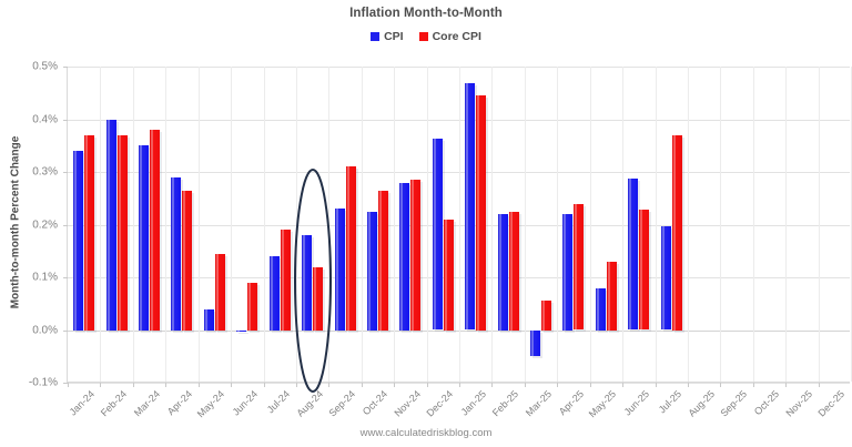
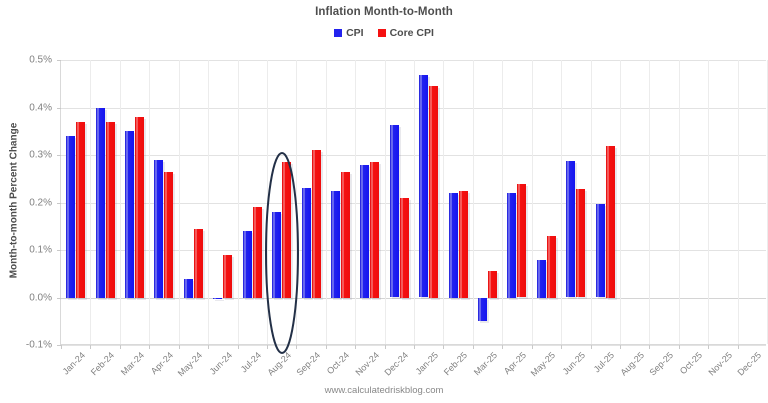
Core CPI/Aug-24: 0.12% -> 0.28%
Core CPI/Jul-25: 0.37% -> 0.32%
